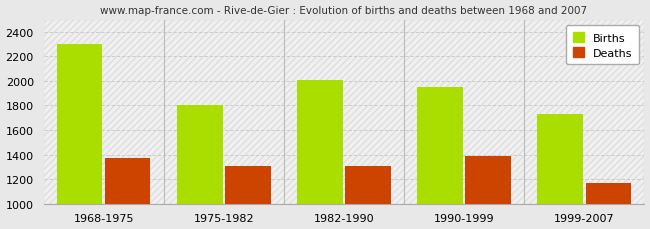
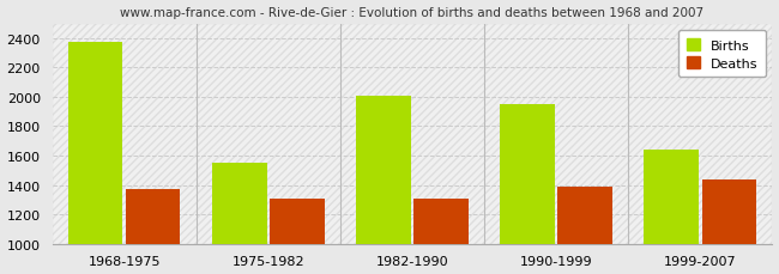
Births/1968-1975: 2300 -> 2370
Births/1975-1982: 1800 -> 1550
Births/1999-2007: 1730 -> 1640
Deaths/1999-2007: 1170 -> 1440
